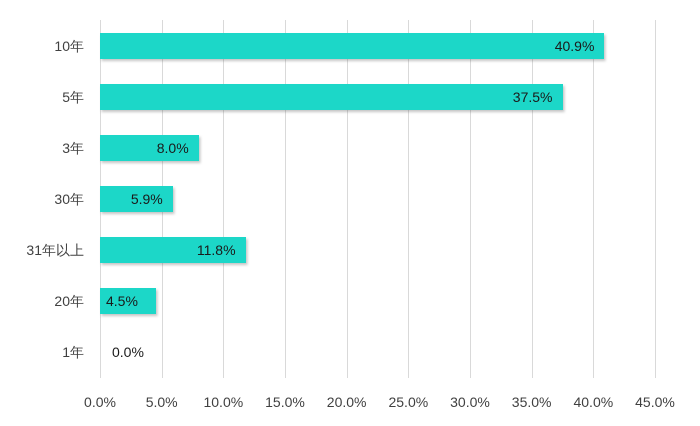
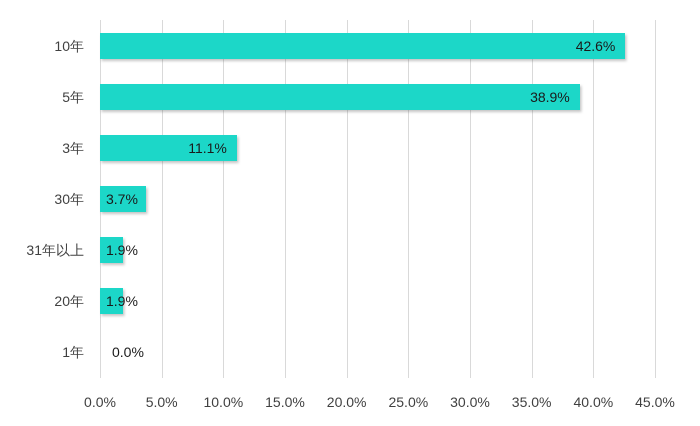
10年: 40.9% -> 42.6%
5年: 37.5% -> 38.9%
3年: 8.0% -> 11.1%
30年: 5.9% -> 3.7%
31年以上: 11.8% -> 1.9%
20年: 4.5% -> 1.9%
